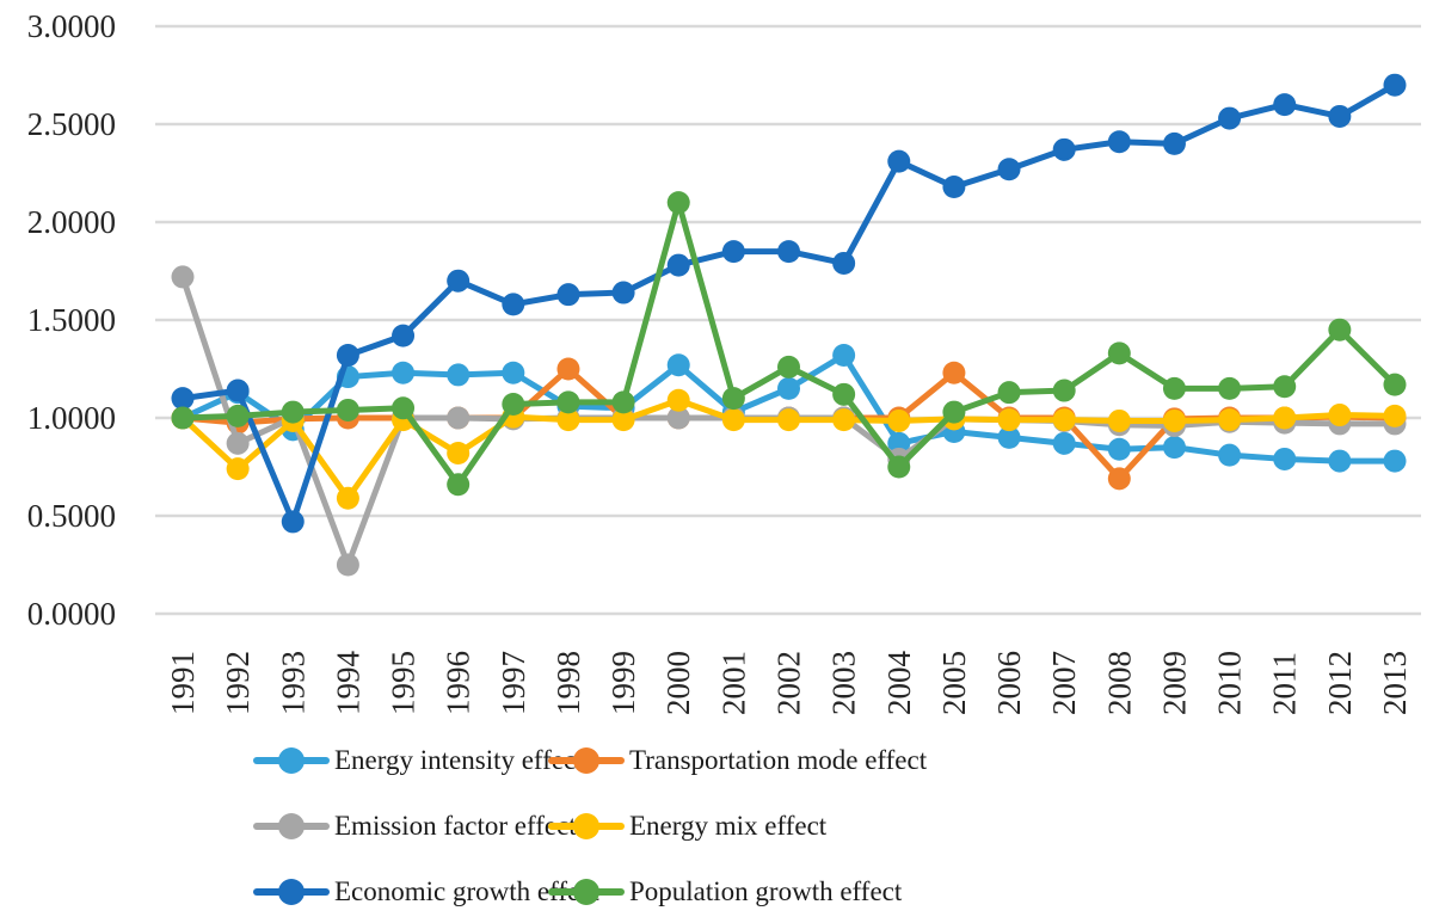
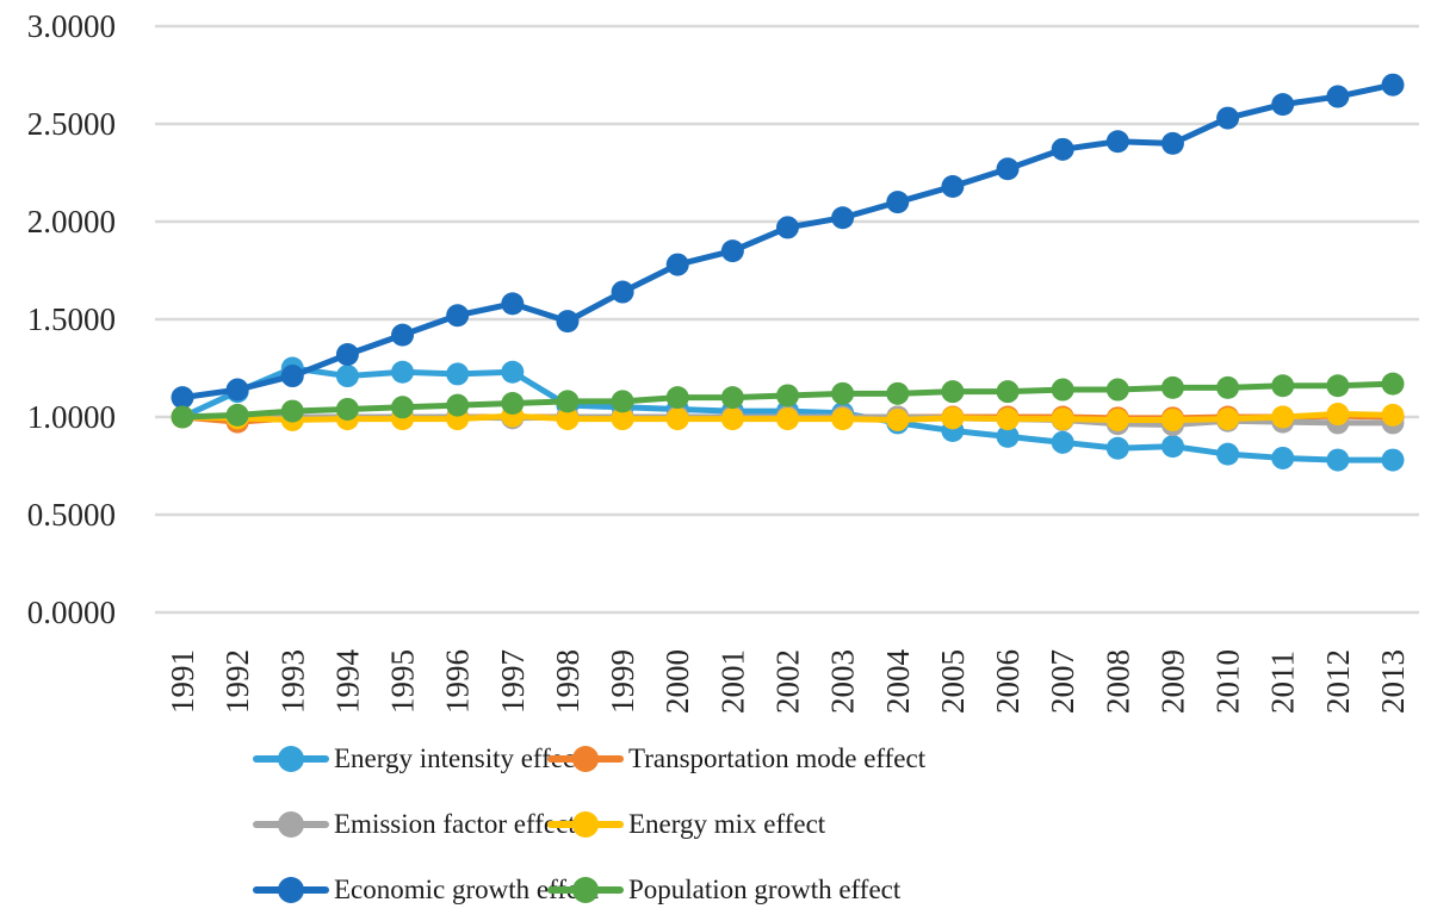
Emission factor effect/1991: 1.72 -> 1.00
Emission factor effect/1992: 0.87 -> 1.00
Energy mix effect/1992: 0.74 -> 0.99
Energy intensity effect/1993: 0.94 -> 1.25
Economic growth effect/1993: 0.47 -> 1.21
Emission factor effect/1994: 0.25 -> 1.00
Energy mix effect/1994: 0.59 -> 0.99
Energy mix effect/1996: 0.82 -> 0.99
Economic growth effect/1996: 1.70 -> 1.52
Population growth effect/1996: 0.66 -> 1.06
Transportation mode effect/1998: 1.25 -> 1.00
Economic growth effect/1998: 1.63 -> 1.49
Energy intensity effect/2000: 1.27 -> 1.04
Energy mix effect/2000: 1.09 -> 0.99
Population growth effect/2000: 2.10 -> 1.10
Energy intensity effect/2002: 1.15 -> 1.03
Economic growth effect/2002: 1.85 -> 1.97
Population growth effect/2002: 1.26 -> 1.11
Energy intensity effect/2003: 1.32 -> 1.02
Economic growth effect/2003: 1.79 -> 2.02
Energy intensity effect/2004: 0.87 -> 0.97
Emission factor effect/2004: 0.79 -> 1.00
Economic growth effect/2004: 2.31 -> 2.10
Population growth effect/2004: 0.75 -> 1.12
Transportation mode effect/2005: 1.23 -> 1.00
Population growth effect/2005: 1.03 -> 1.13
Transportation mode effect/2008: 0.69 -> 0.99
Population growth effect/2008: 1.33 -> 1.14
Economic growth effect/2012: 2.54 -> 2.64
Population growth effect/2012: 1.45 -> 1.16
